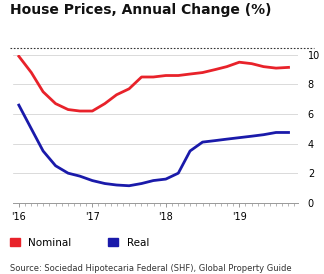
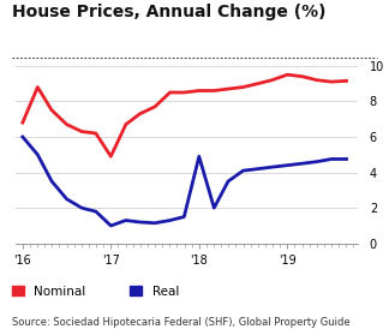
Nominal/'16: 9.9 -> 6.8
Real/'16: 6.6 -> 6.0
Nominal/'17: 6.2 -> 4.9
Real/'17: 1.5 -> 1.0
Real/'18: 1.6 -> 4.9
